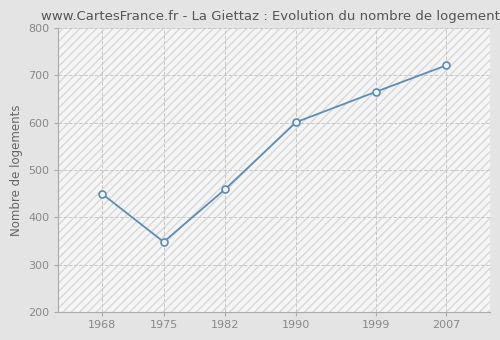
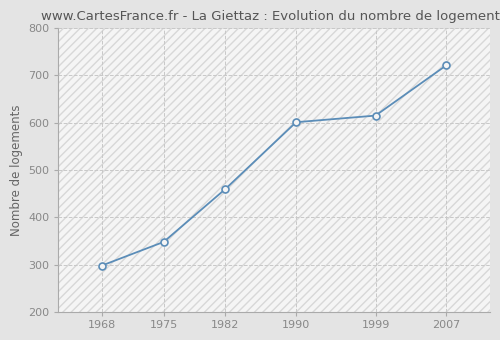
1968: 450 -> 298
1999: 665 -> 615
